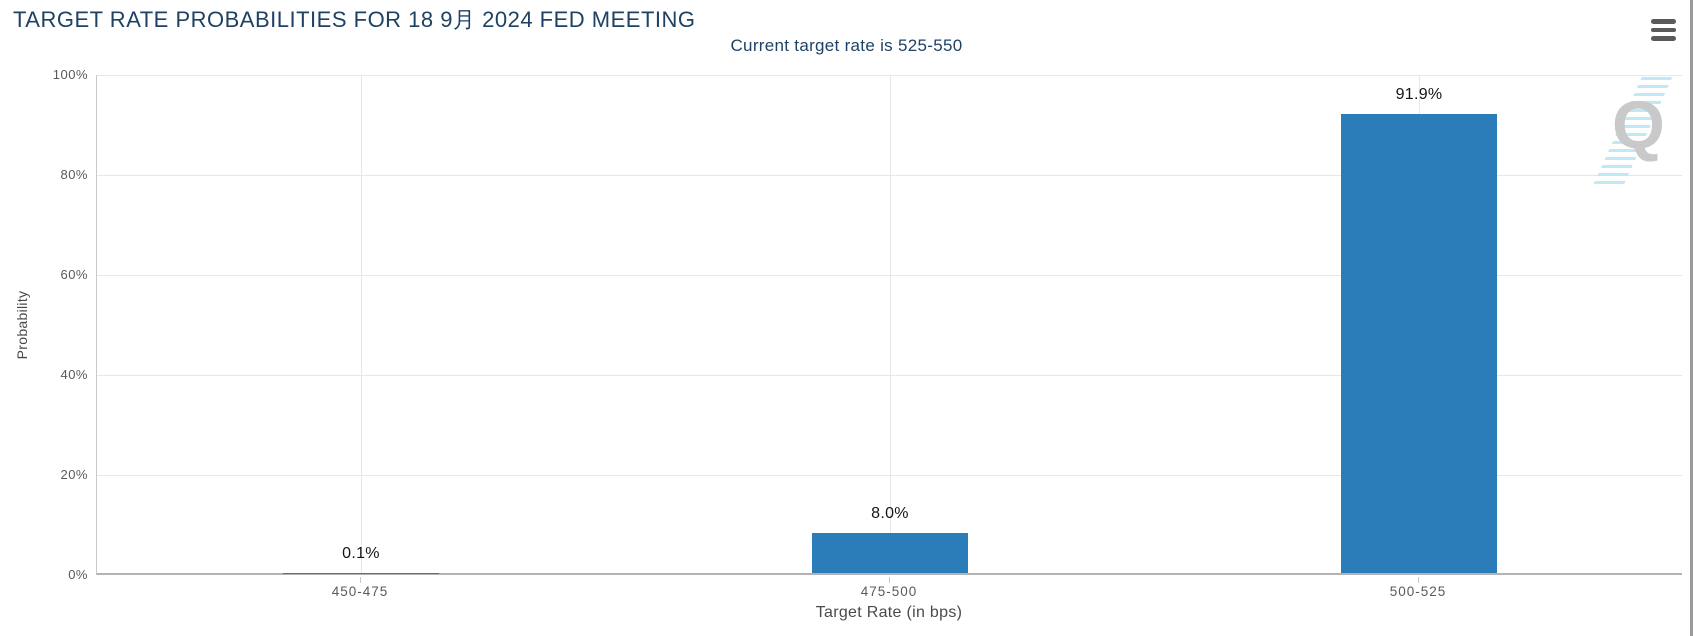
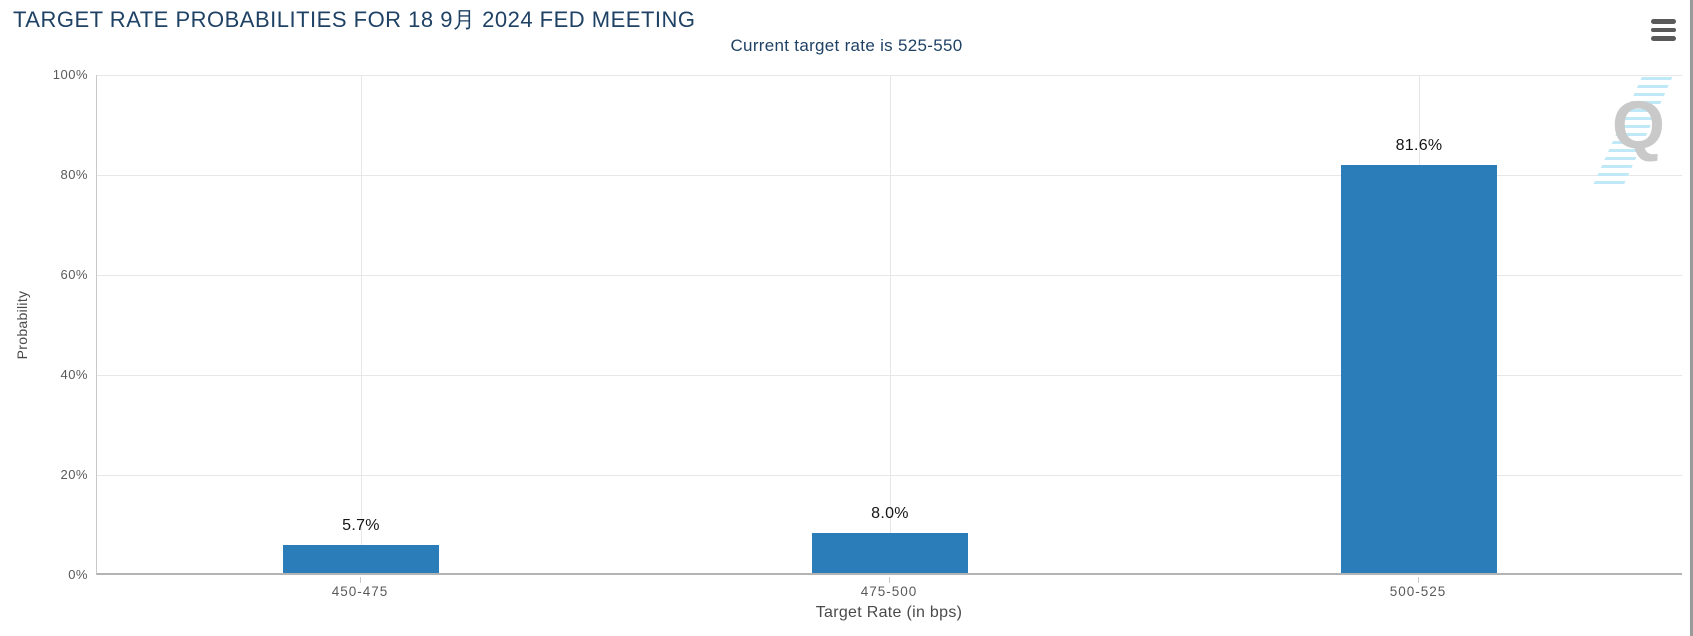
450-475: 0.1% -> 5.7%
500-525: 91.9% -> 81.6%
